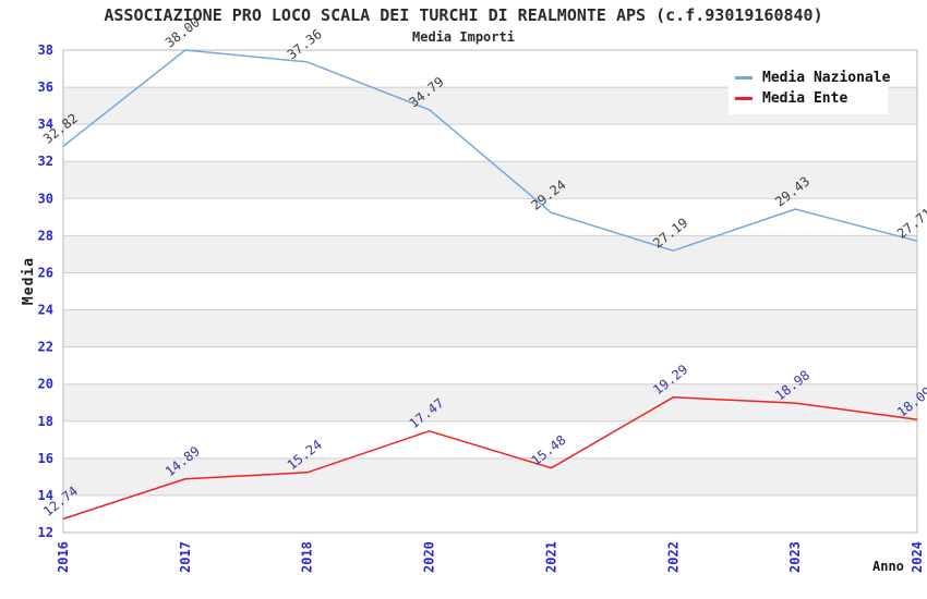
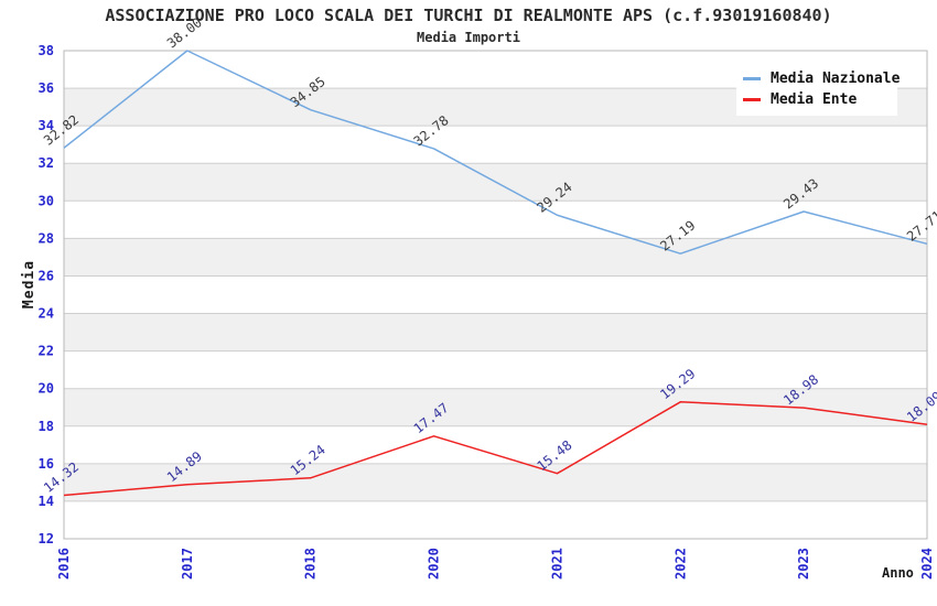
Media Ente/2016: 12.74 -> 14.32
Media Nazionale/2018: 37.36 -> 34.85
Media Nazionale/2020: 34.79 -> 32.78
